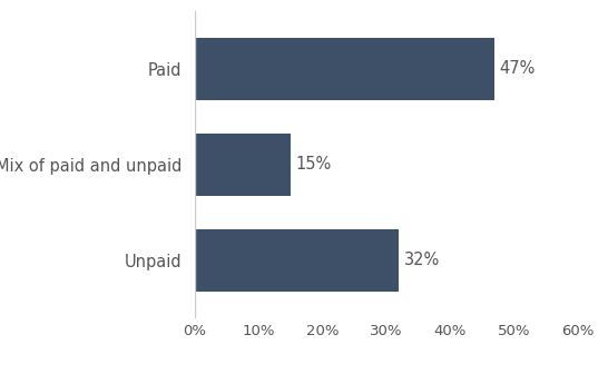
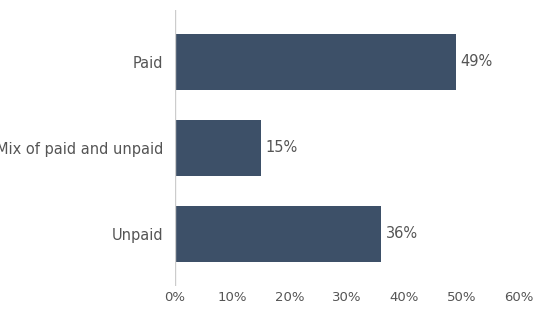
Paid: 47% -> 49%
Unpaid: 32% -> 36%
